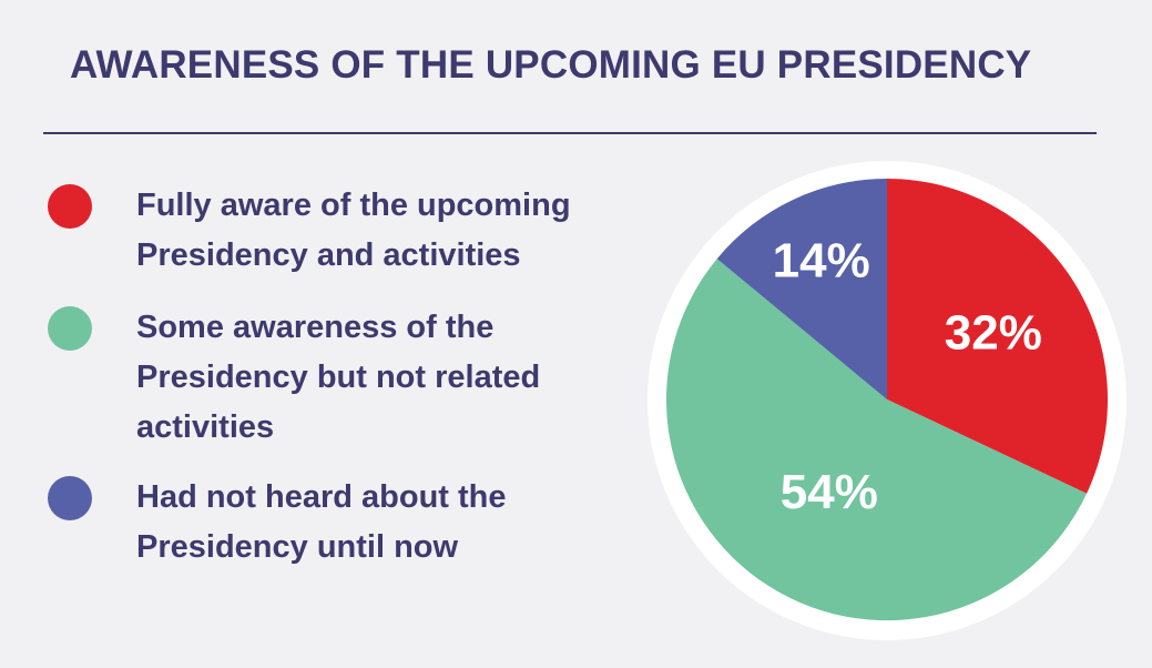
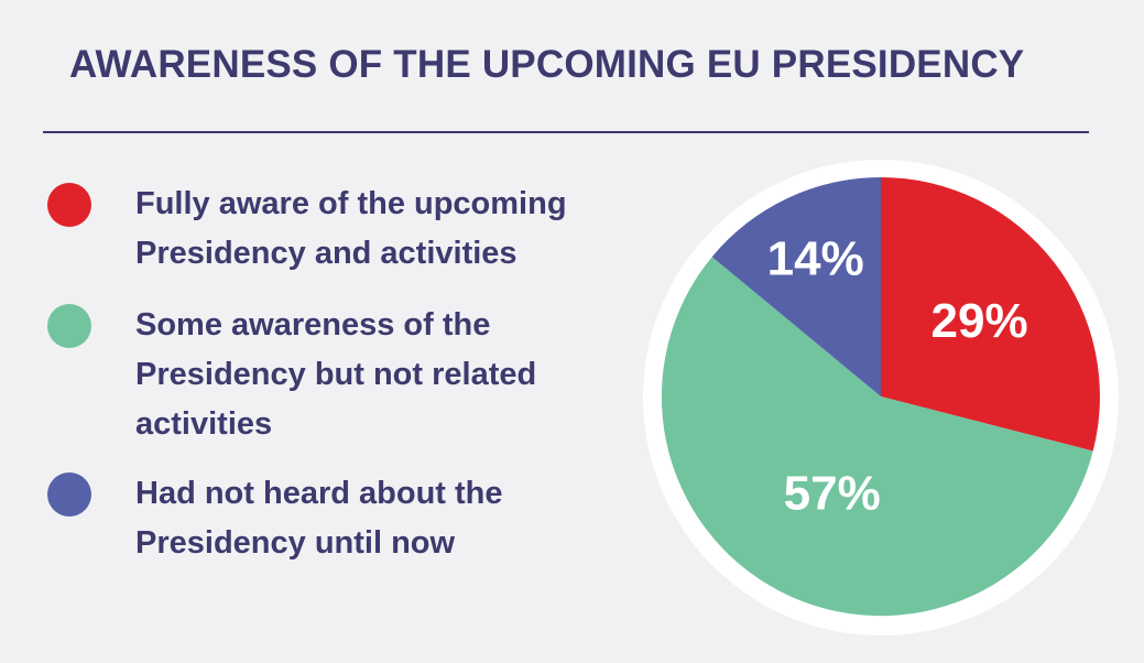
Fully aware of the upcoming Presidency and activities: 32% -> 29%
Some awareness of the Presidency but not related activities: 54% -> 57%
